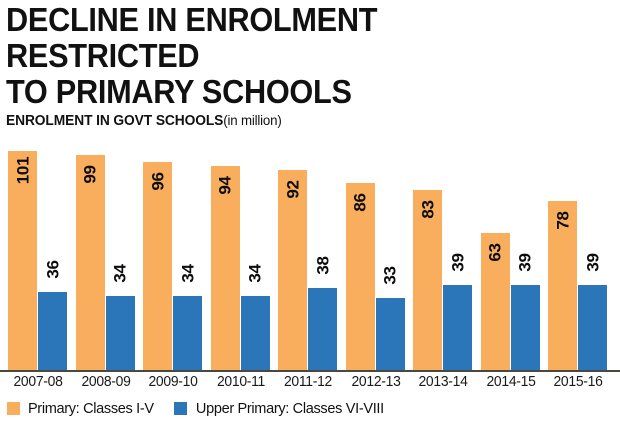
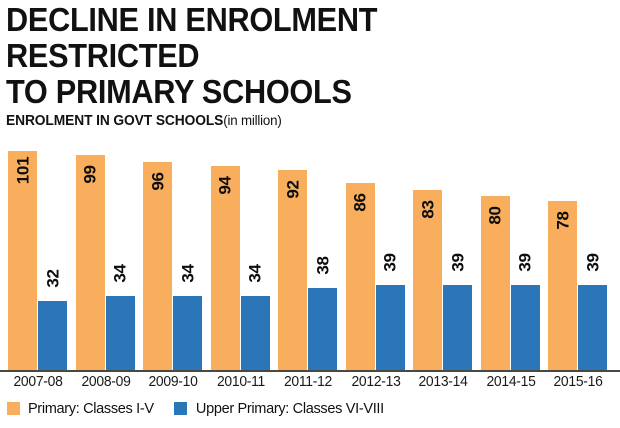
Upper Primary: Classes VI-VIII/2007-08: 36 -> 32
Upper Primary: Classes VI-VIII/2012-13: 33 -> 39
Primary: Classes I-V/2014-15: 63 -> 80
